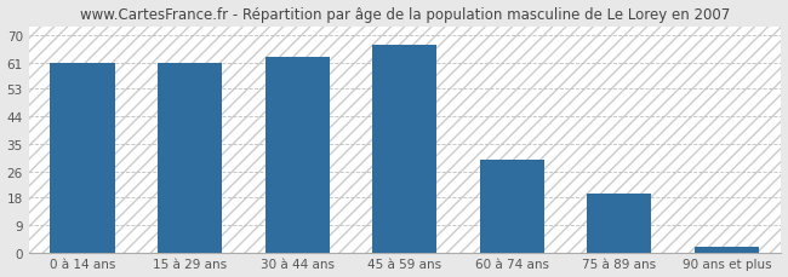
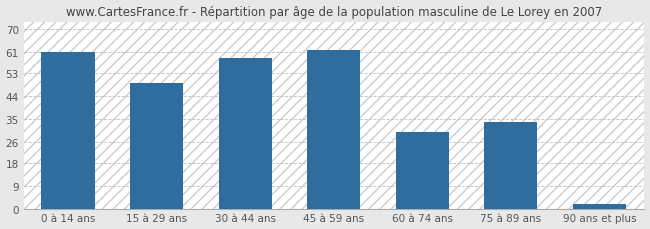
15 à 29 ans: 61 -> 49
30 à 44 ans: 63 -> 59
45 à 59 ans: 67 -> 62
75 à 89 ans: 19 -> 34
